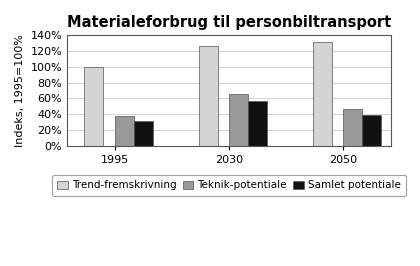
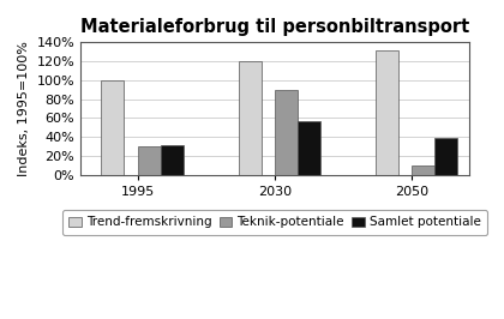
Teknik-potentiale/1995: 38% -> 30%
Trend-fremskrivning/2030: 127% -> 120%
Teknik-potentiale/2030: 66% -> 90%
Teknik-potentiale/2050: 47% -> 10%
